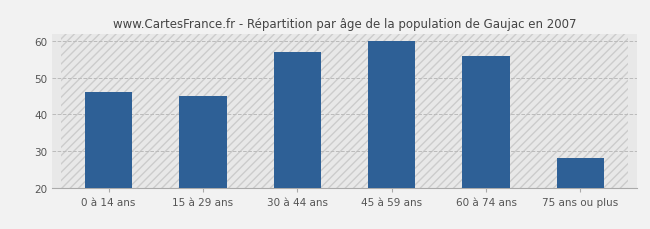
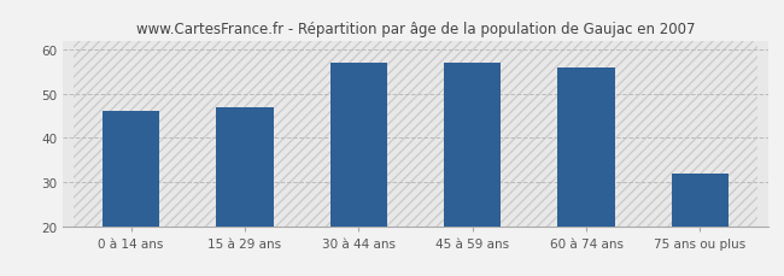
15 à 29 ans: 45 -> 47
45 à 59 ans: 60 -> 57
75 ans ou plus: 28 -> 32
